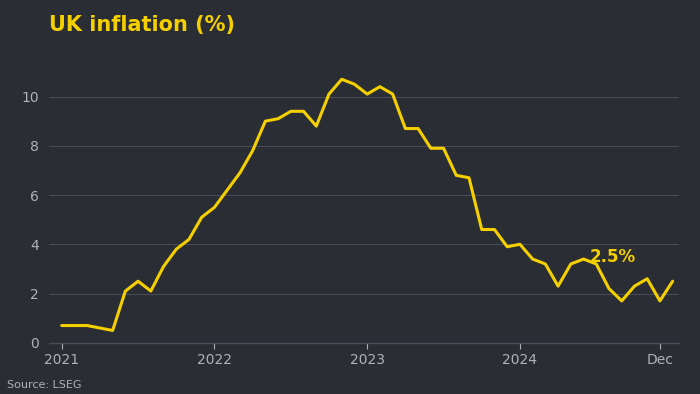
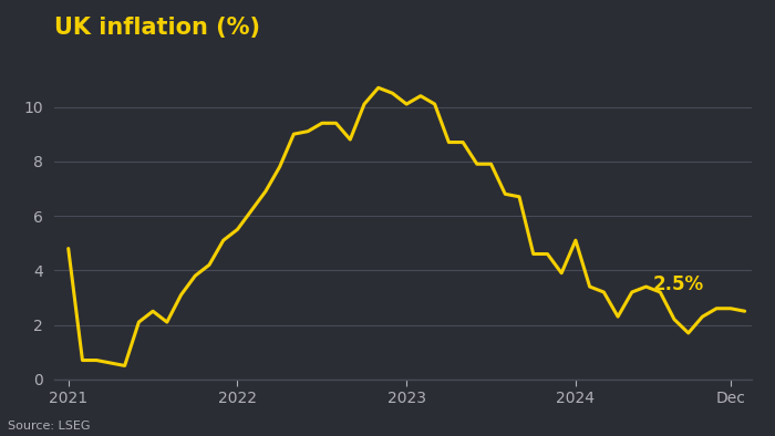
2021: 0.7 -> 4.8
2024: 4.0 -> 5.1
Dec: 1.7 -> 2.6
